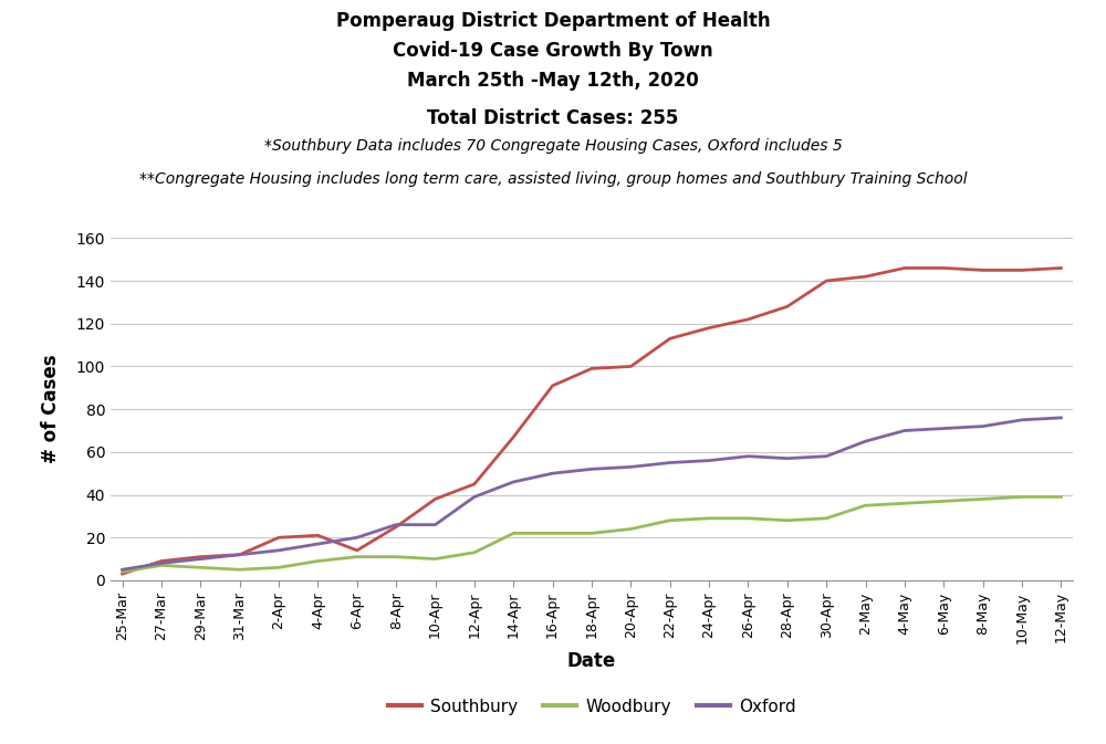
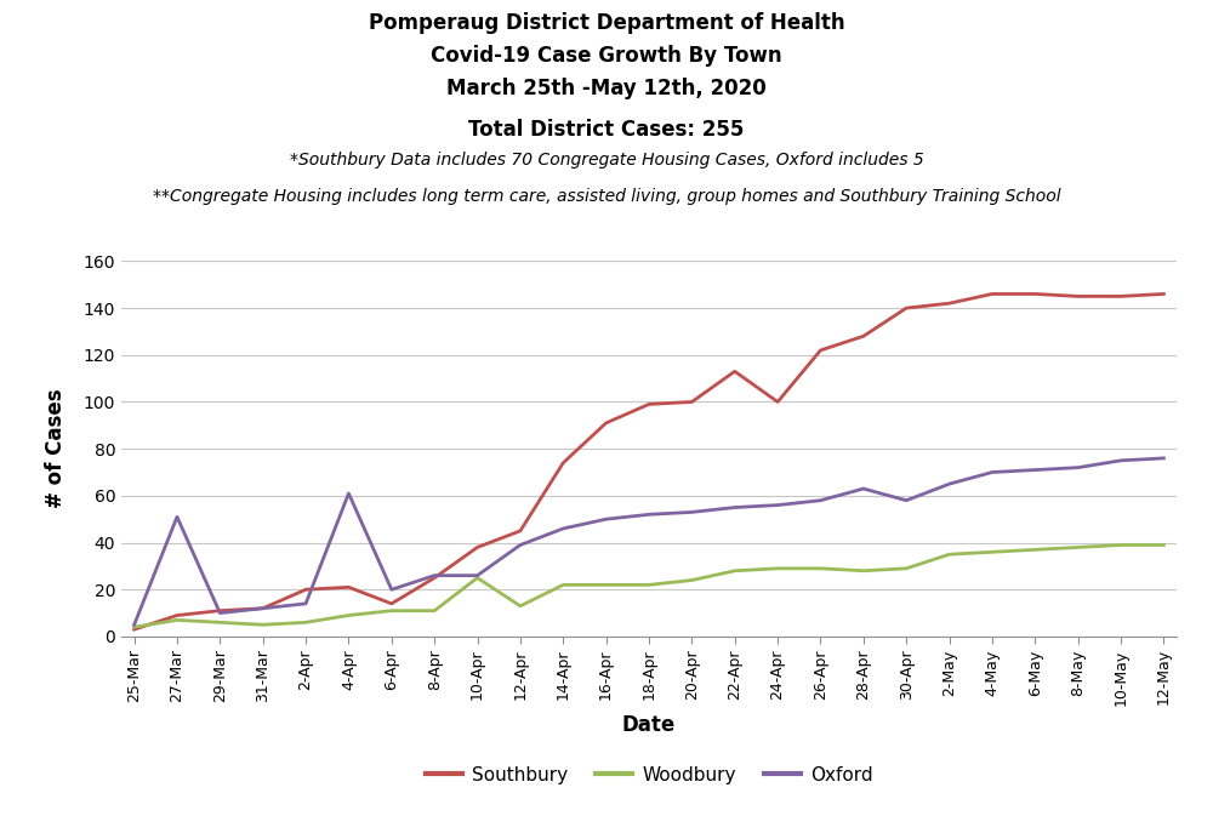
Oxford/27-Mar: 8 -> 51
Oxford/4-Apr: 17 -> 61
Woodbury/10-Apr: 10 -> 25
Southbury/14-Apr: 67 -> 74
Southbury/24-Apr: 118 -> 100
Oxford/28-Apr: 57 -> 63
